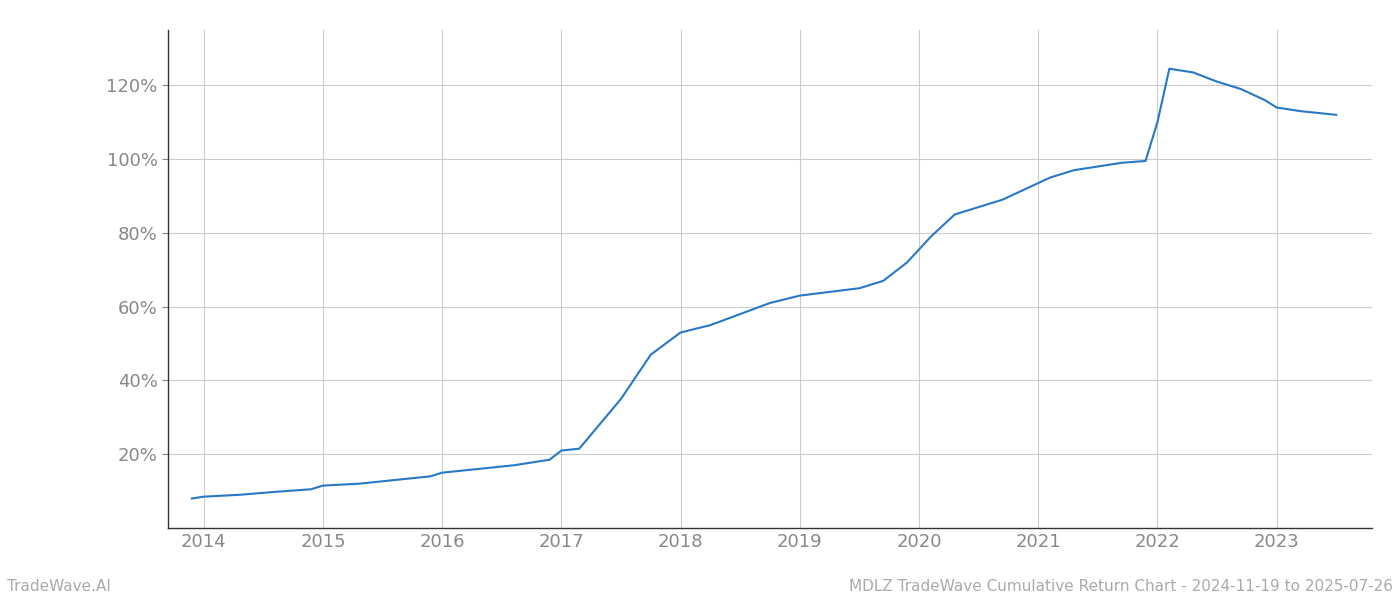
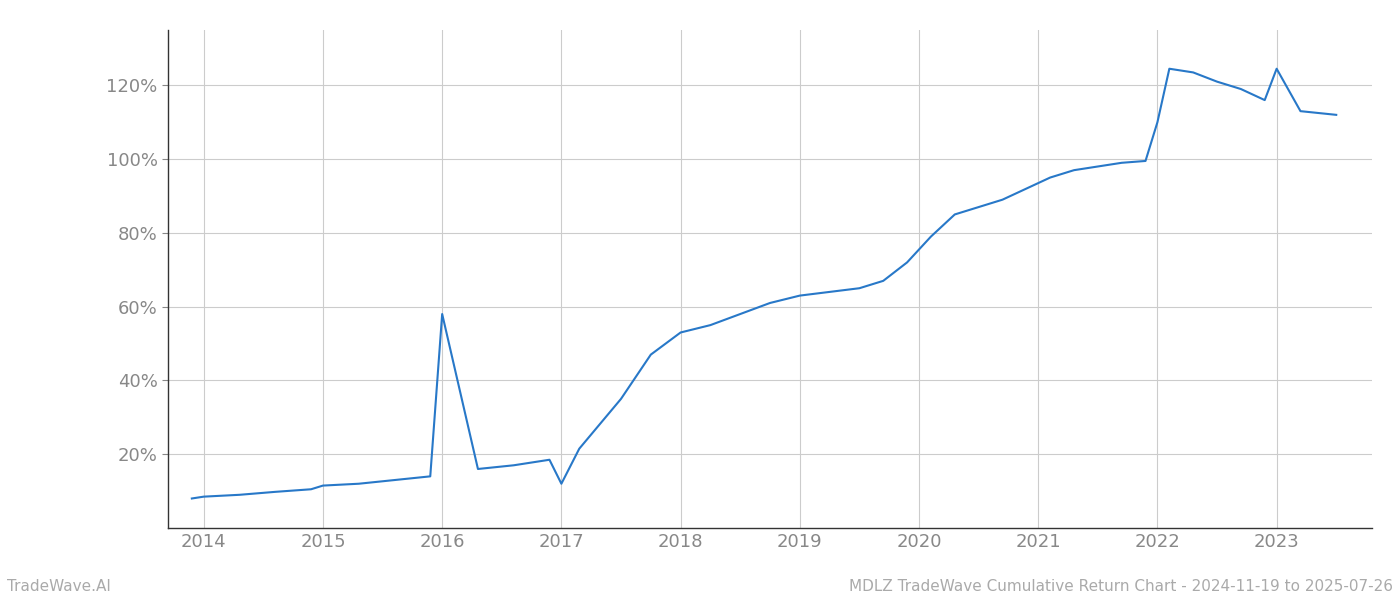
2016: 15.0% -> 58.0%
2017: 21.0% -> 12.0%
2023: 114.0% -> 124.5%
